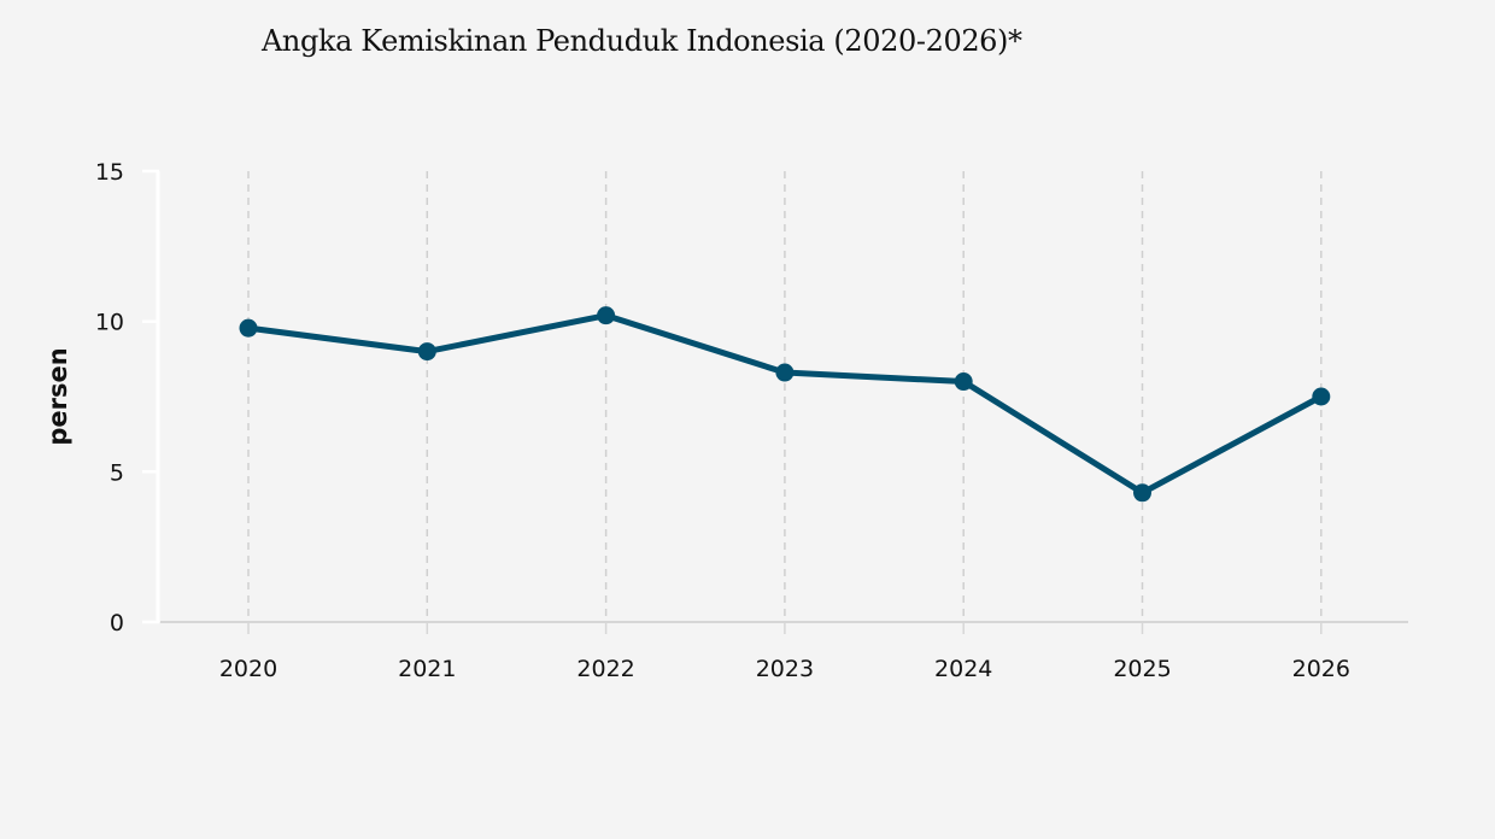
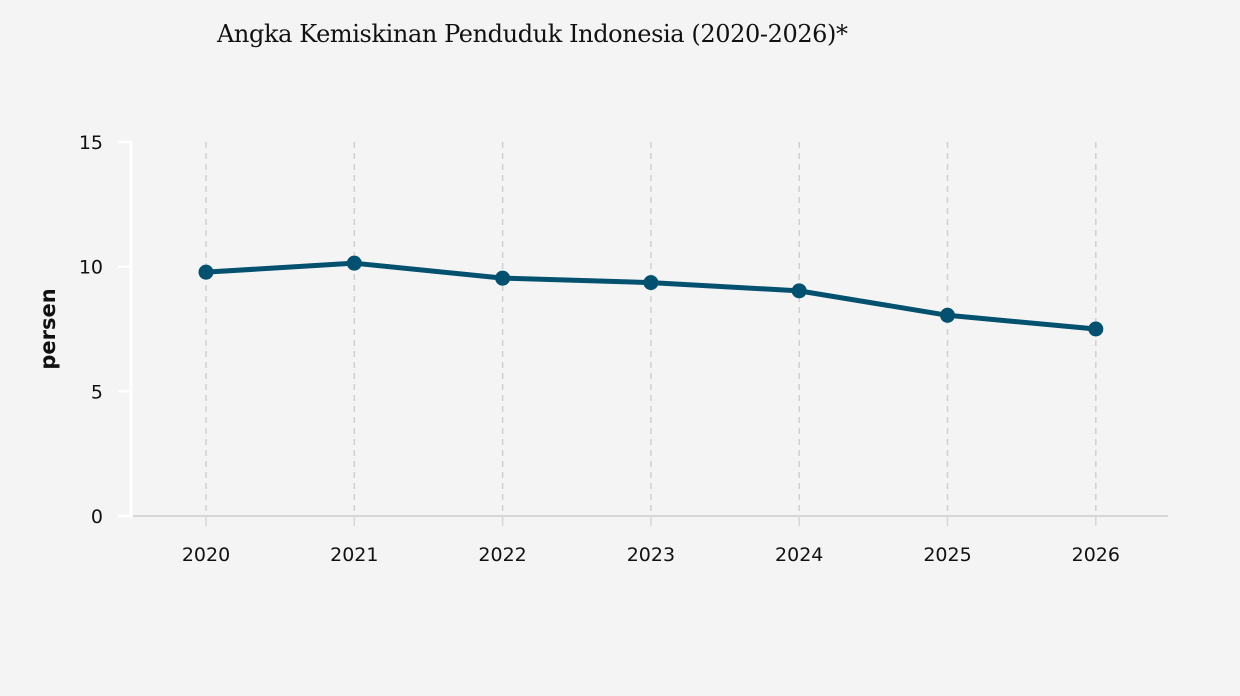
2021: 9.0 -> 10.1
2022: 10.2 -> 9.5
2023: 8.3 -> 9.4
2024: 8.0 -> 9.0
2025: 4.3 -> 8.1
